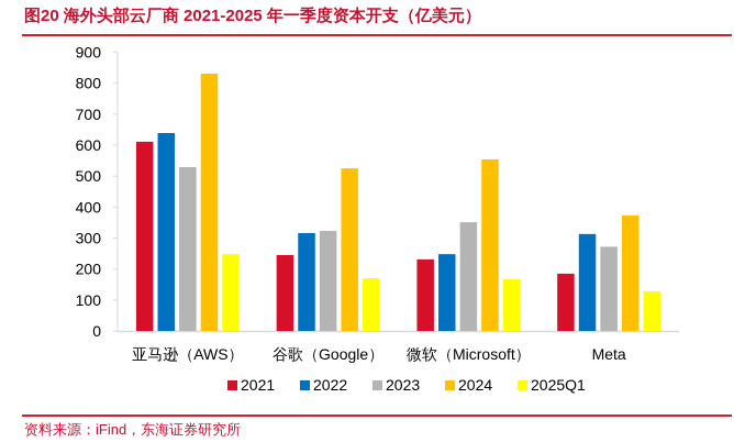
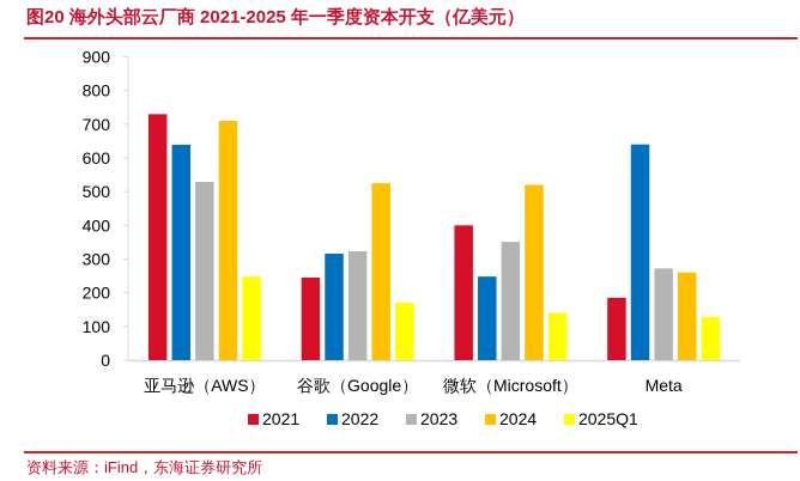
2021/亚马逊（AWS）: 610 -> 730
2024/亚马逊（AWS）: 830 -> 710
2021/微软（Microsoft）: 230 -> 400
2024/微软（Microsoft）: 550 -> 520
2025Q1/微软（Microsoft）: 170 -> 140
2022/Meta: 310 -> 640
2024/Meta: 370 -> 260
